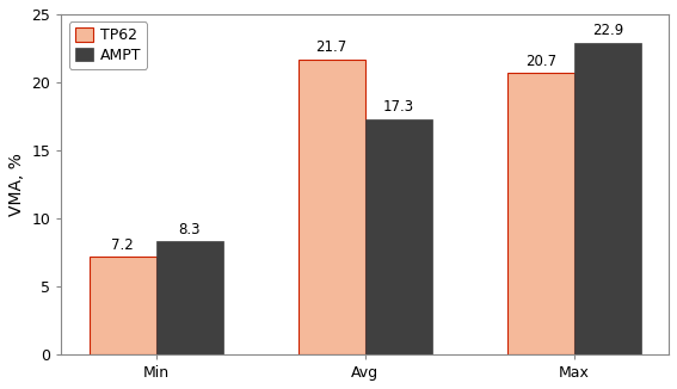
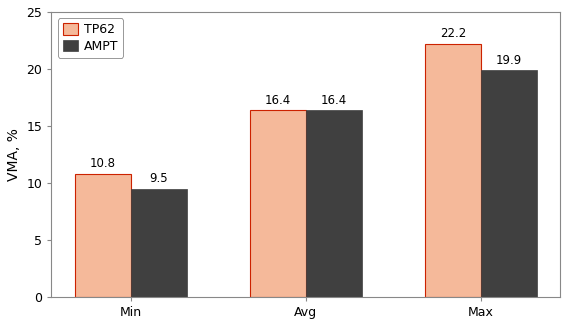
TP62/Min: 7.2 -> 10.8
AMPT/Min: 8.3 -> 9.5
TP62/Avg: 21.7 -> 16.4
AMPT/Avg: 17.3 -> 16.4
TP62/Max: 20.7 -> 22.2
AMPT/Max: 22.9 -> 19.9
